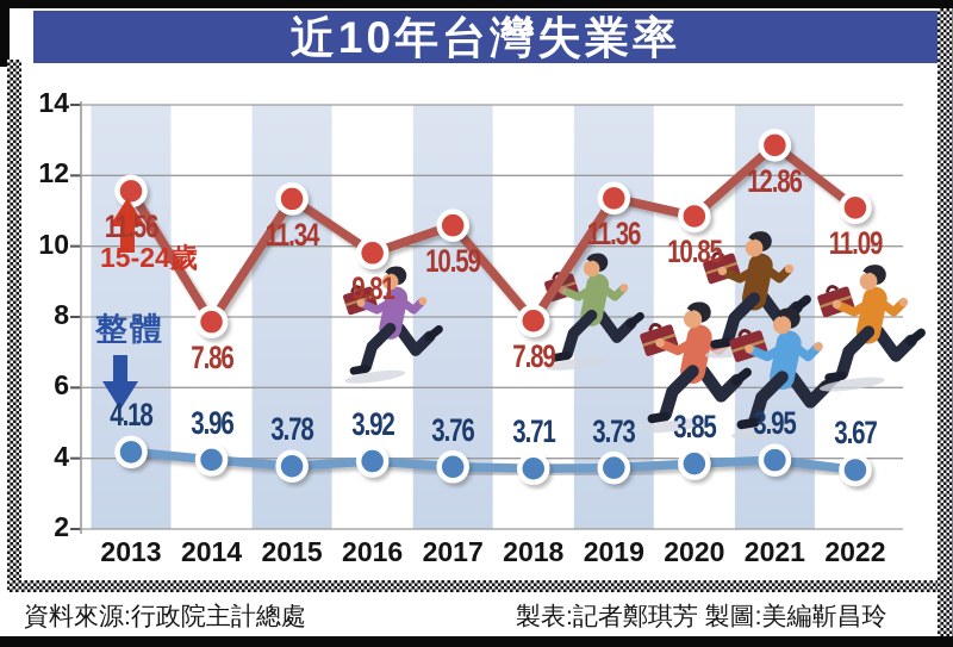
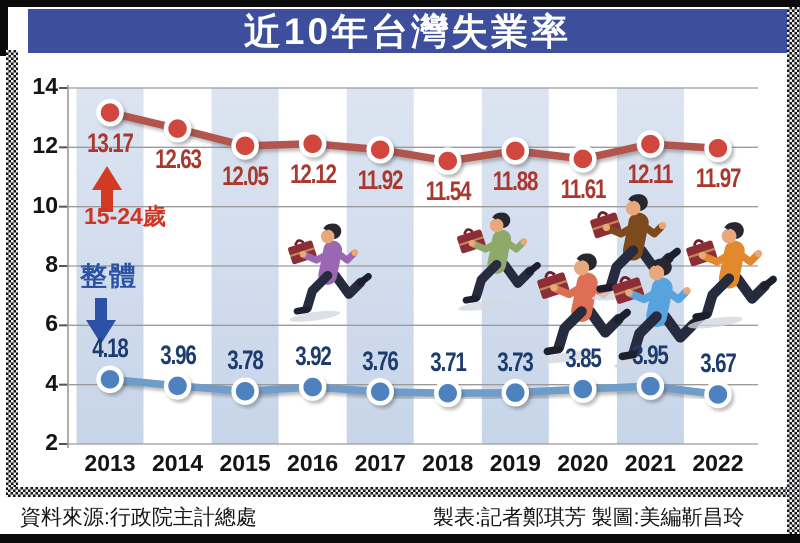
15-24歲/2013: 11.56 -> 13.17
15-24歲/2014: 7.86 -> 12.63
15-24歲/2015: 11.34 -> 12.05
15-24歲/2016: 9.81 -> 12.12
15-24歲/2017: 10.59 -> 11.92
15-24歲/2018: 7.89 -> 11.54
15-24歲/2019: 11.36 -> 11.88
15-24歲/2020: 10.85 -> 11.61
15-24歲/2021: 12.86 -> 12.11
15-24歲/2022: 11.09 -> 11.97
